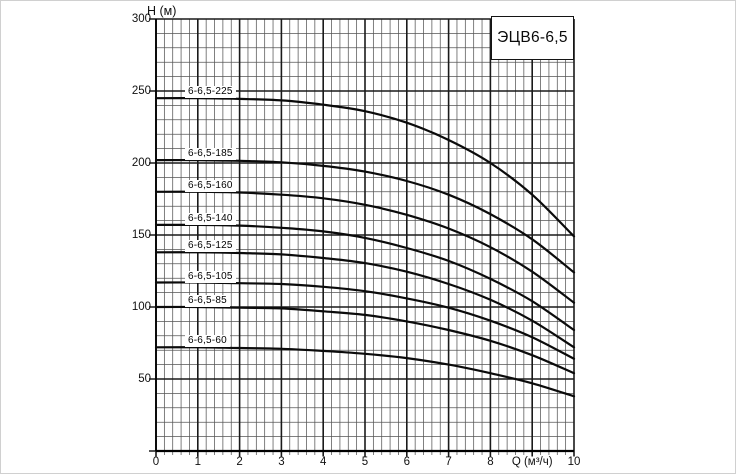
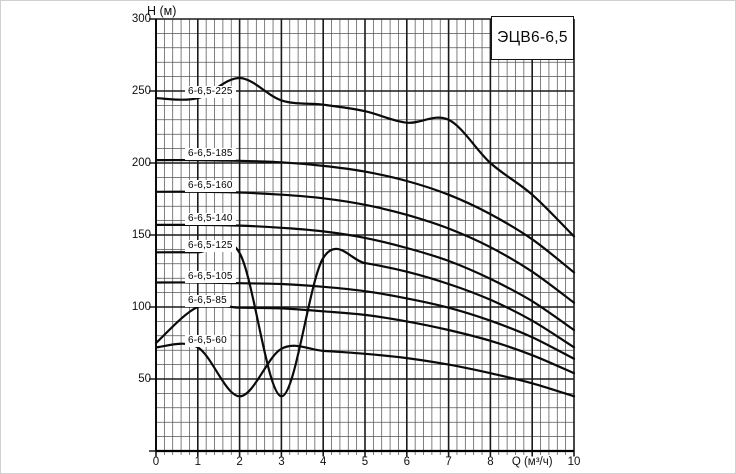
6-6,5-85/0: 100 -> 75
6-6,5-225/2: 244 -> 259
6-6,5-60/2: 72 -> 38
6-6,5-125/3: 136 -> 38
6-6,5-225/7: 216 -> 230
